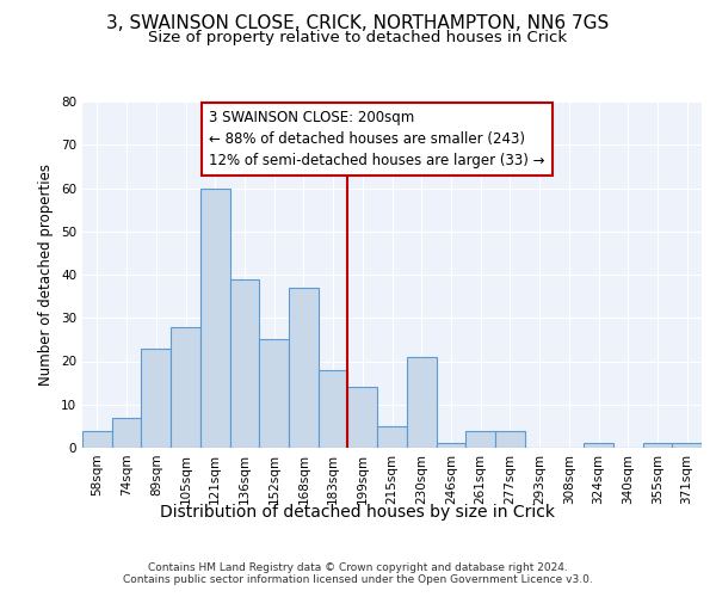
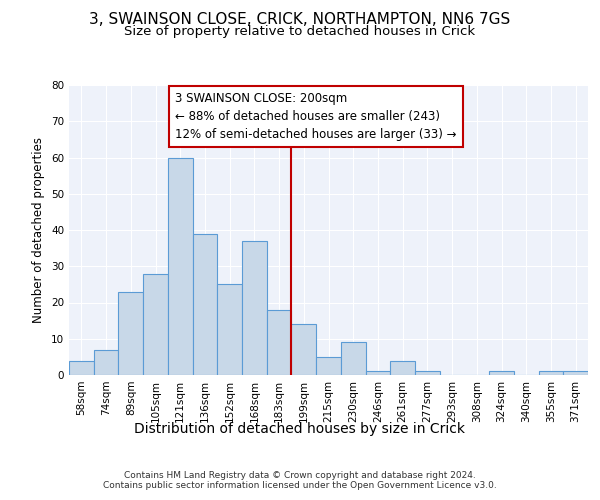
230sqm: 21 -> 9
277sqm: 4 -> 1
